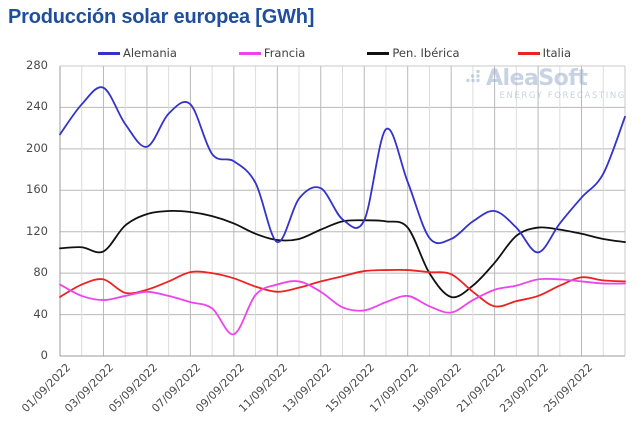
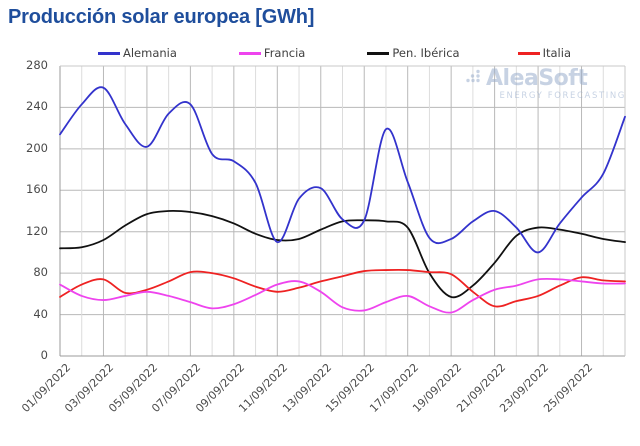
Pen. Ibérica/03/09/2022: 101 -> 112
Francia/09/09/2022: 21 -> 50
